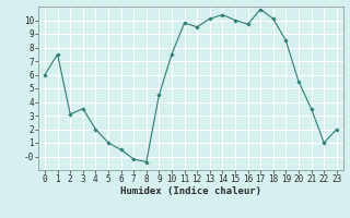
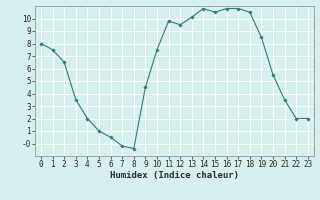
0: 6.0 -> 8.0
2: 3.1 -> 6.5
14: 10.4 -> 10.8
15: 10.0 -> 10.5
16: 9.7 -> 10.8
18: 10.1 -> 10.5
22: 1.0 -> 2.0
